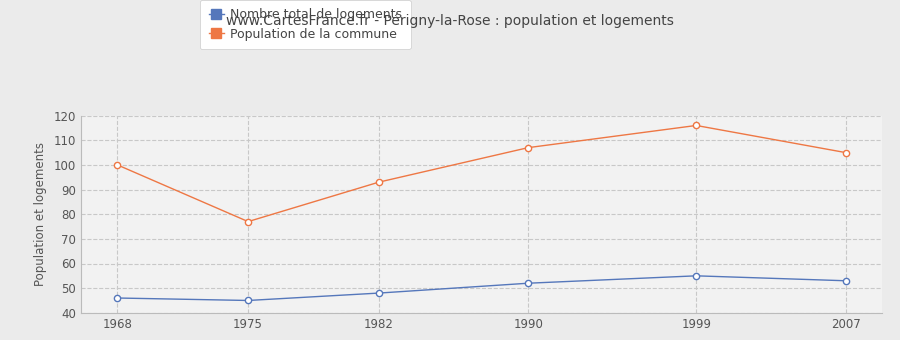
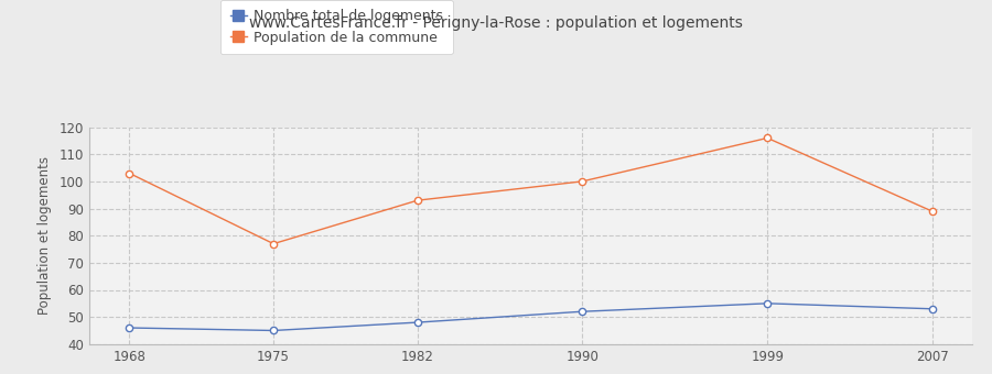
Population de la commune/1968: 100 -> 103
Population de la commune/1990: 107 -> 100
Population de la commune/2007: 105 -> 89
